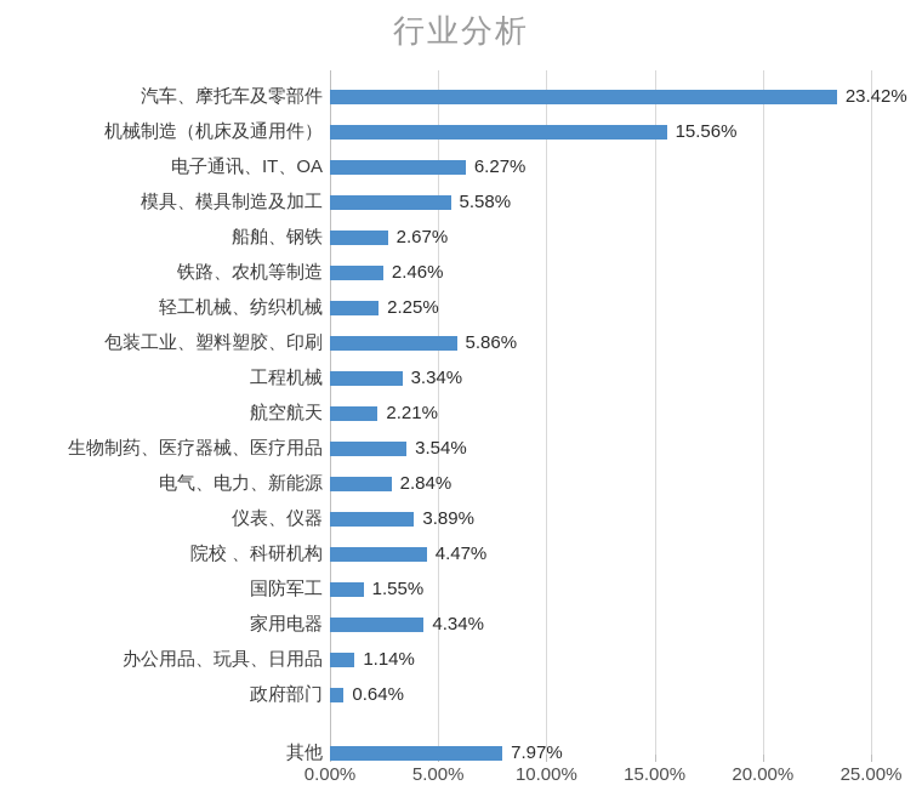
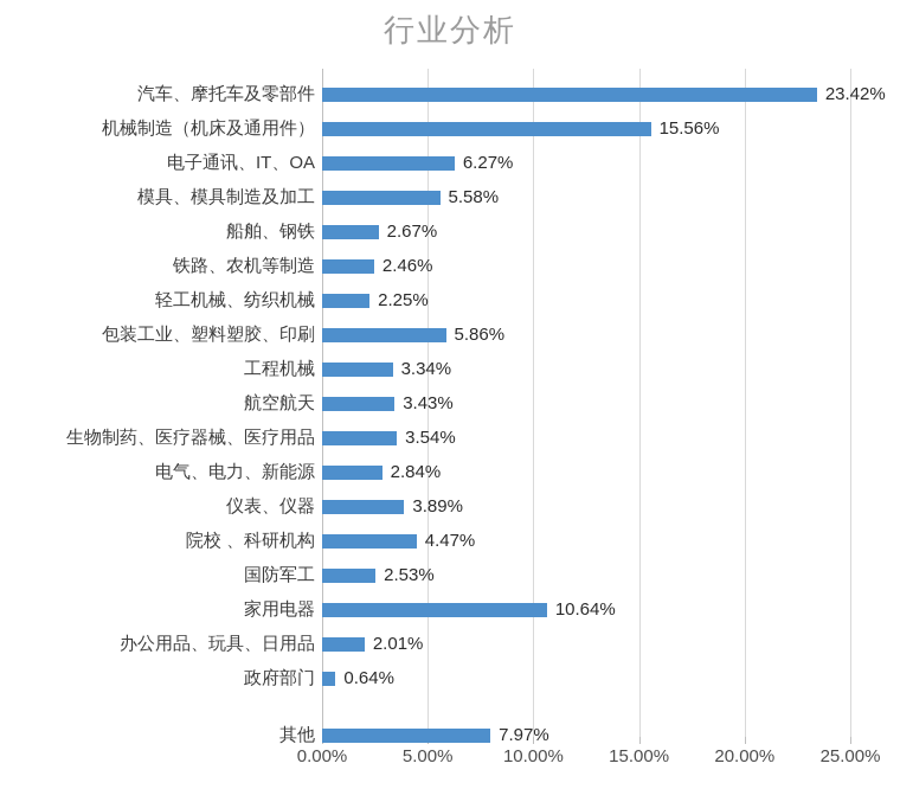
航空航天: 2.21% -> 3.43%
国防军工: 1.55% -> 2.53%
家用电器: 4.34% -> 10.64%
办公用品、玩具、日用品: 1.14% -> 2.01%
